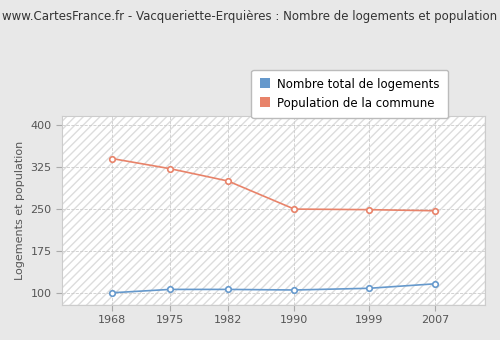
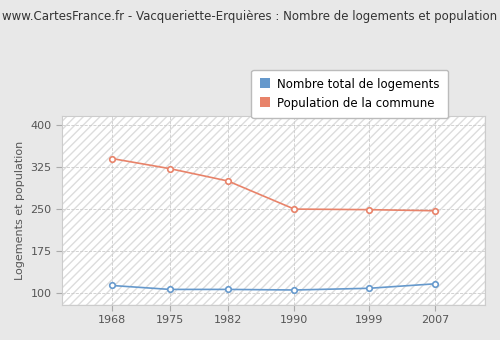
Nombre total de logements/1968: 101 -> 114
